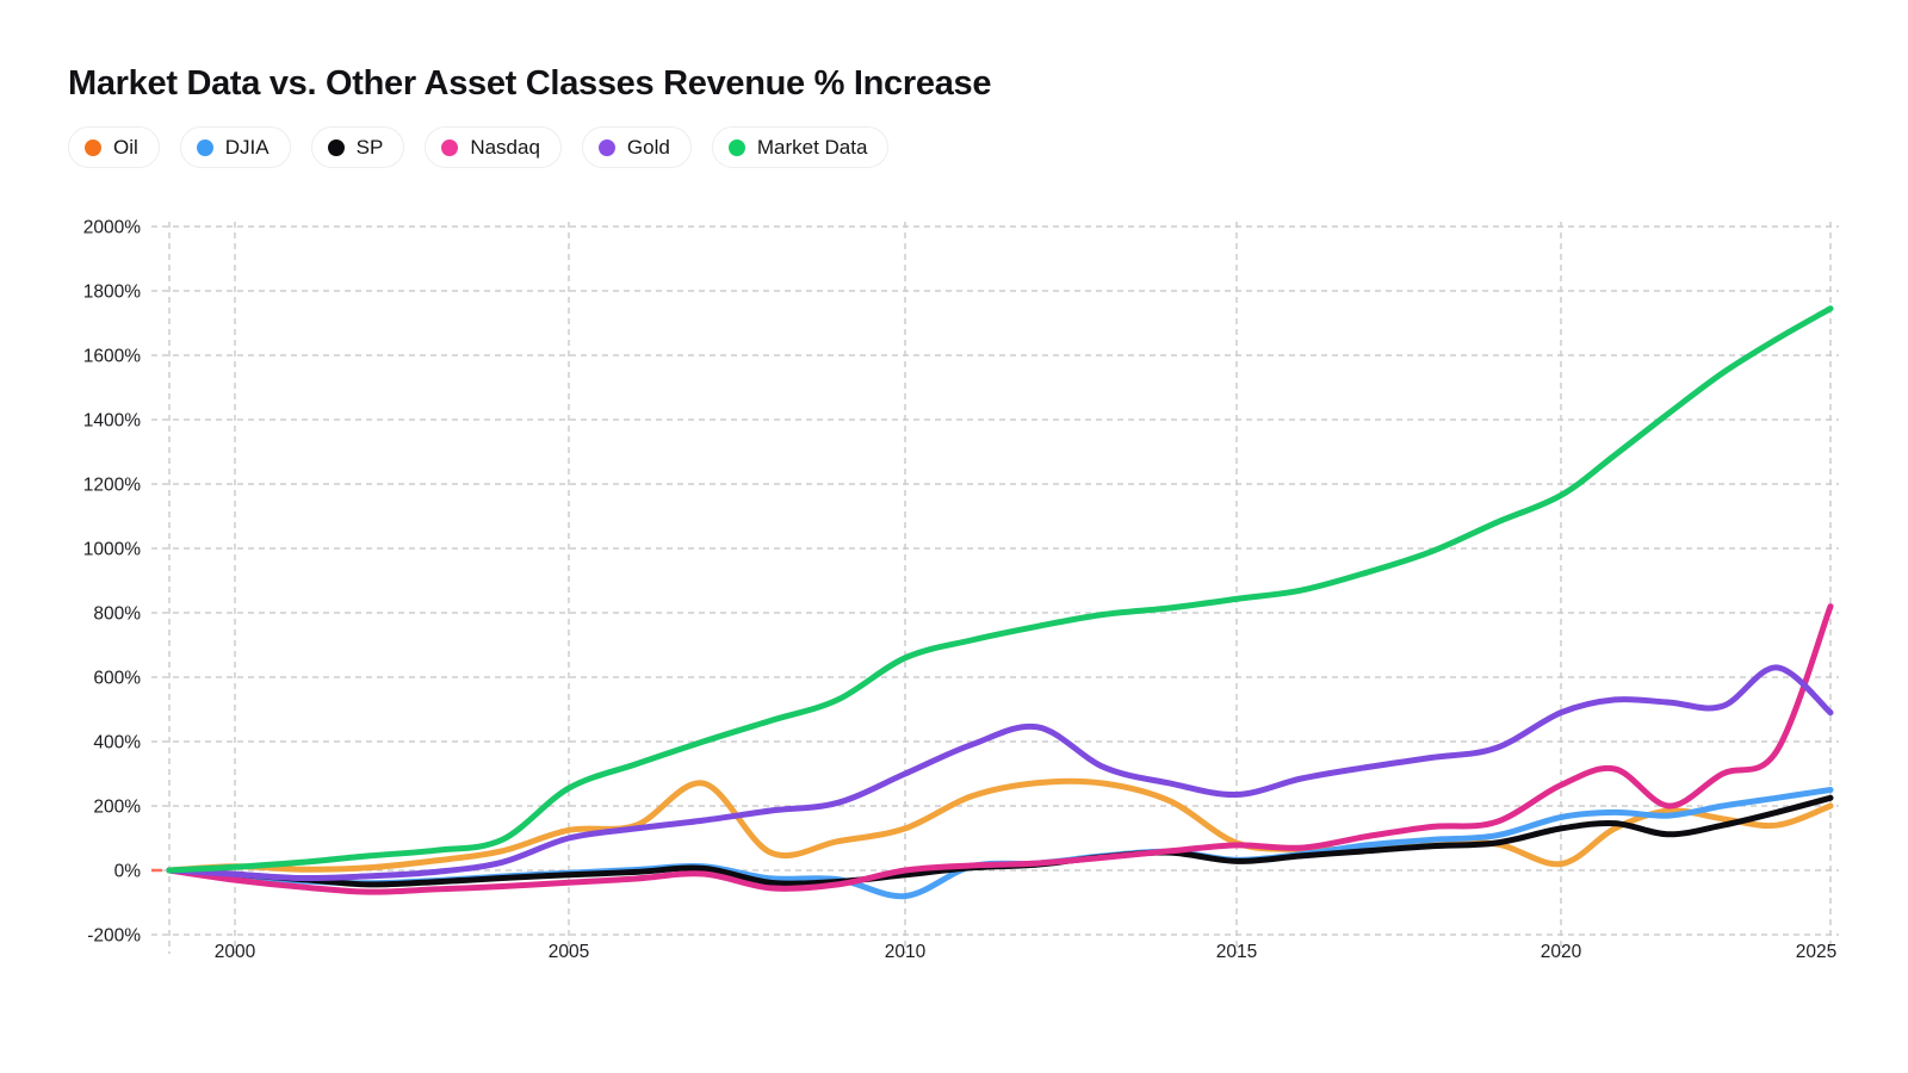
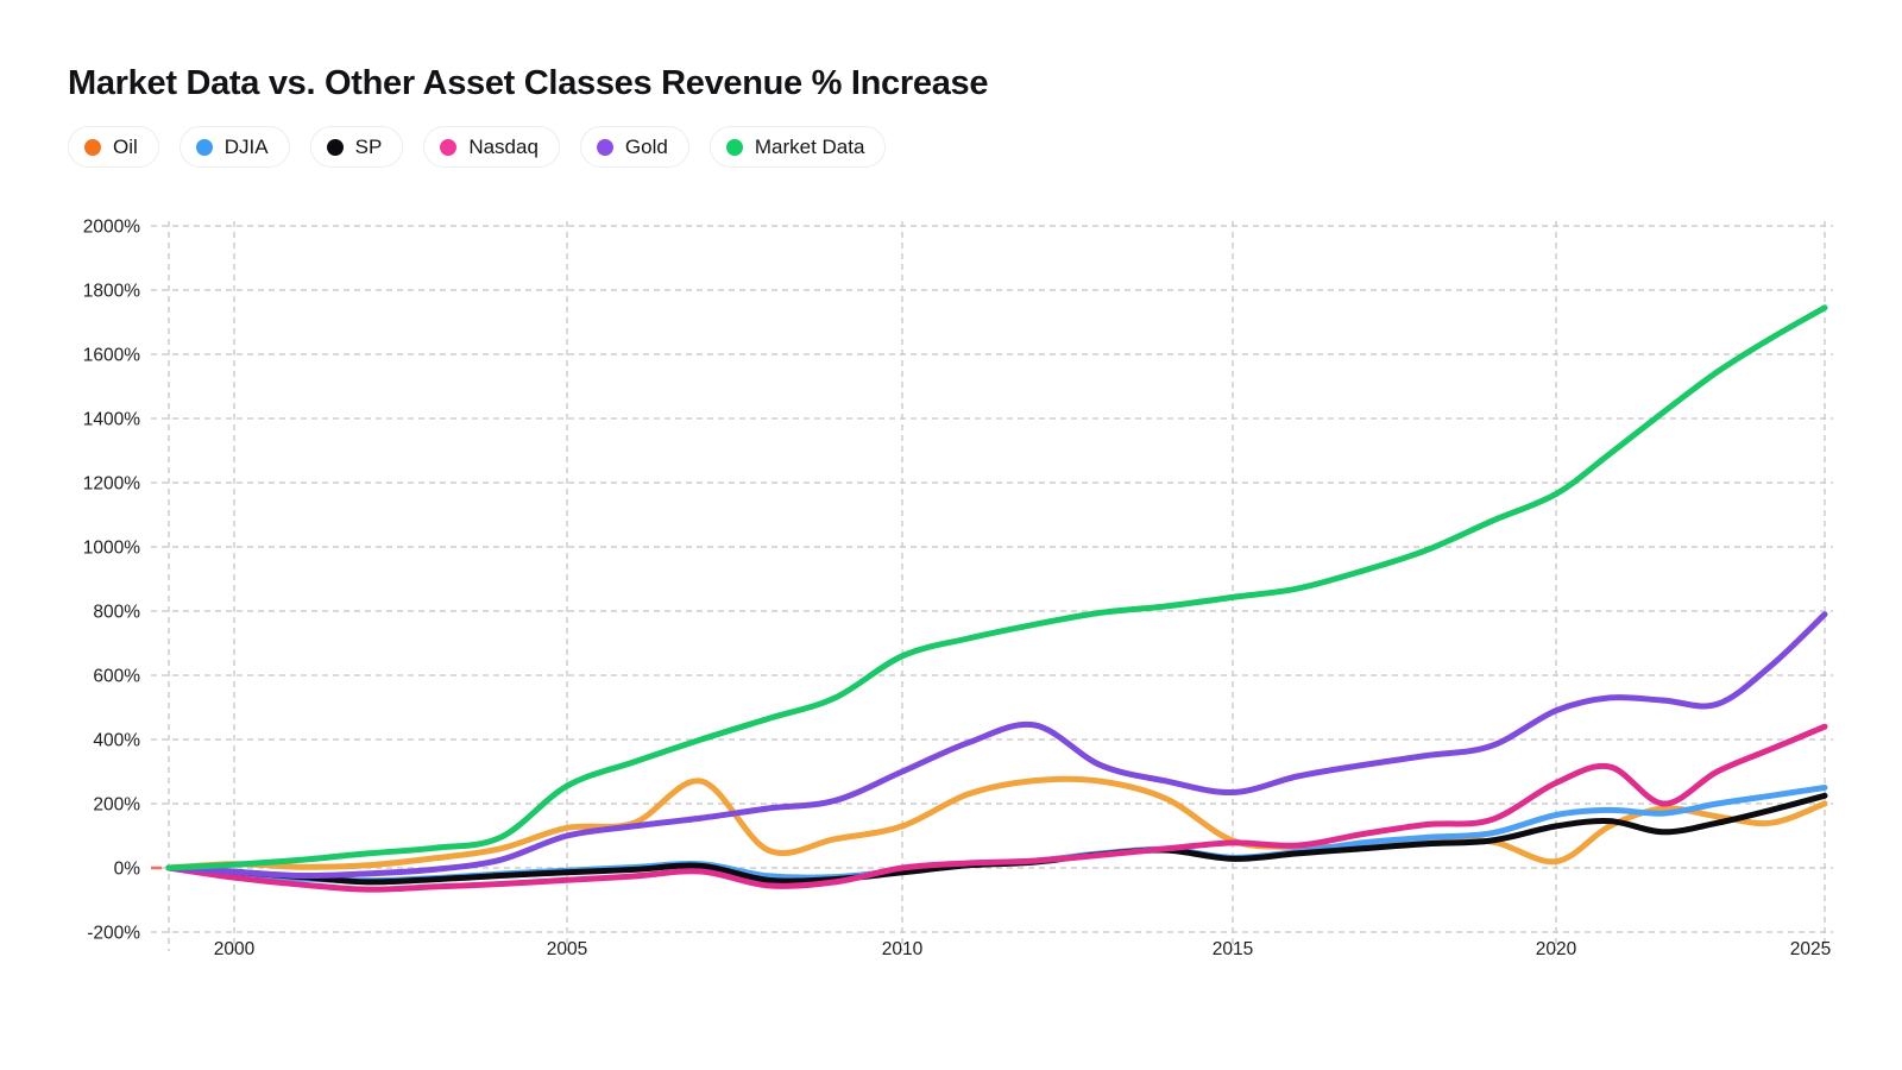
DJIA/2010: -80% -> -10%
Nasdaq/2025: 820% -> 440%
Gold/2025: 490% -> 790%
